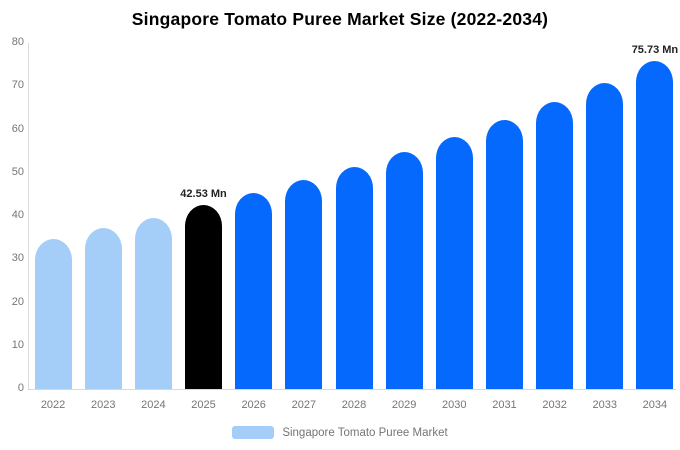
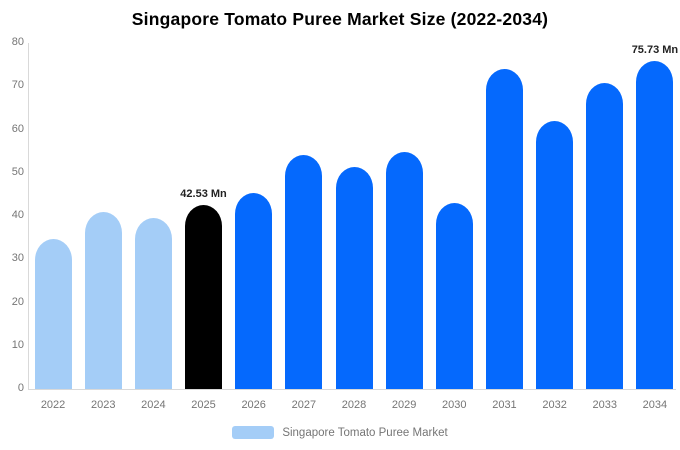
2023: 37 -> 41
2027: 48 -> 54
2030: 58 -> 43
2031: 62 -> 74
2032: 66 -> 62
